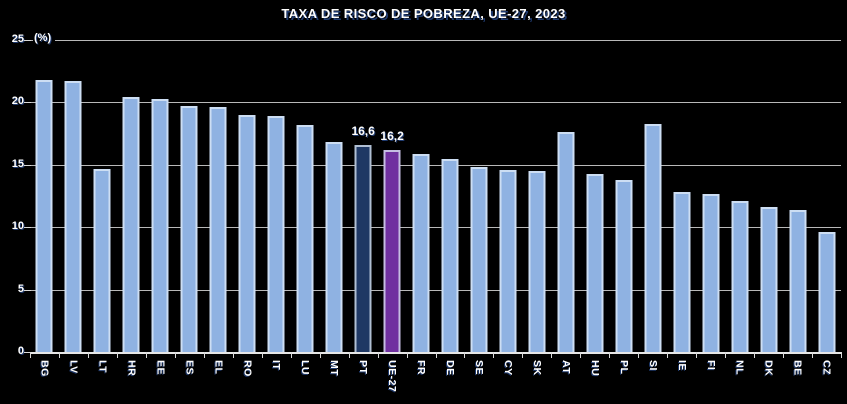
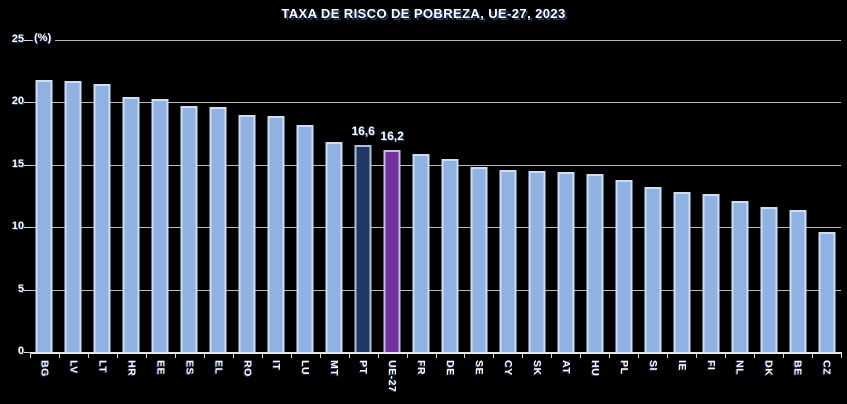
LT: 14.7 -> 21.5
AT: 17.6 -> 14.4
SI: 18.3 -> 13.2
